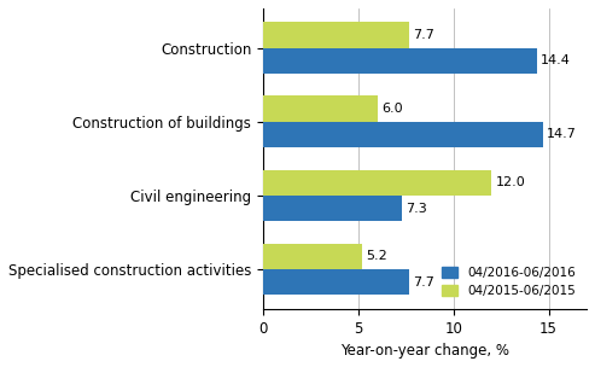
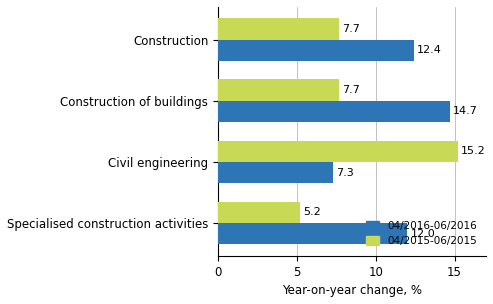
04/2016-06/2016/Construction: 14.4 -> 12.4
04/2015-06/2015/Construction of buildings: 6.0 -> 7.7
04/2015-06/2015/Civil engineering: 12.0 -> 15.2
04/2016-06/2016/Specialised construction activities: 7.7 -> 12.0
